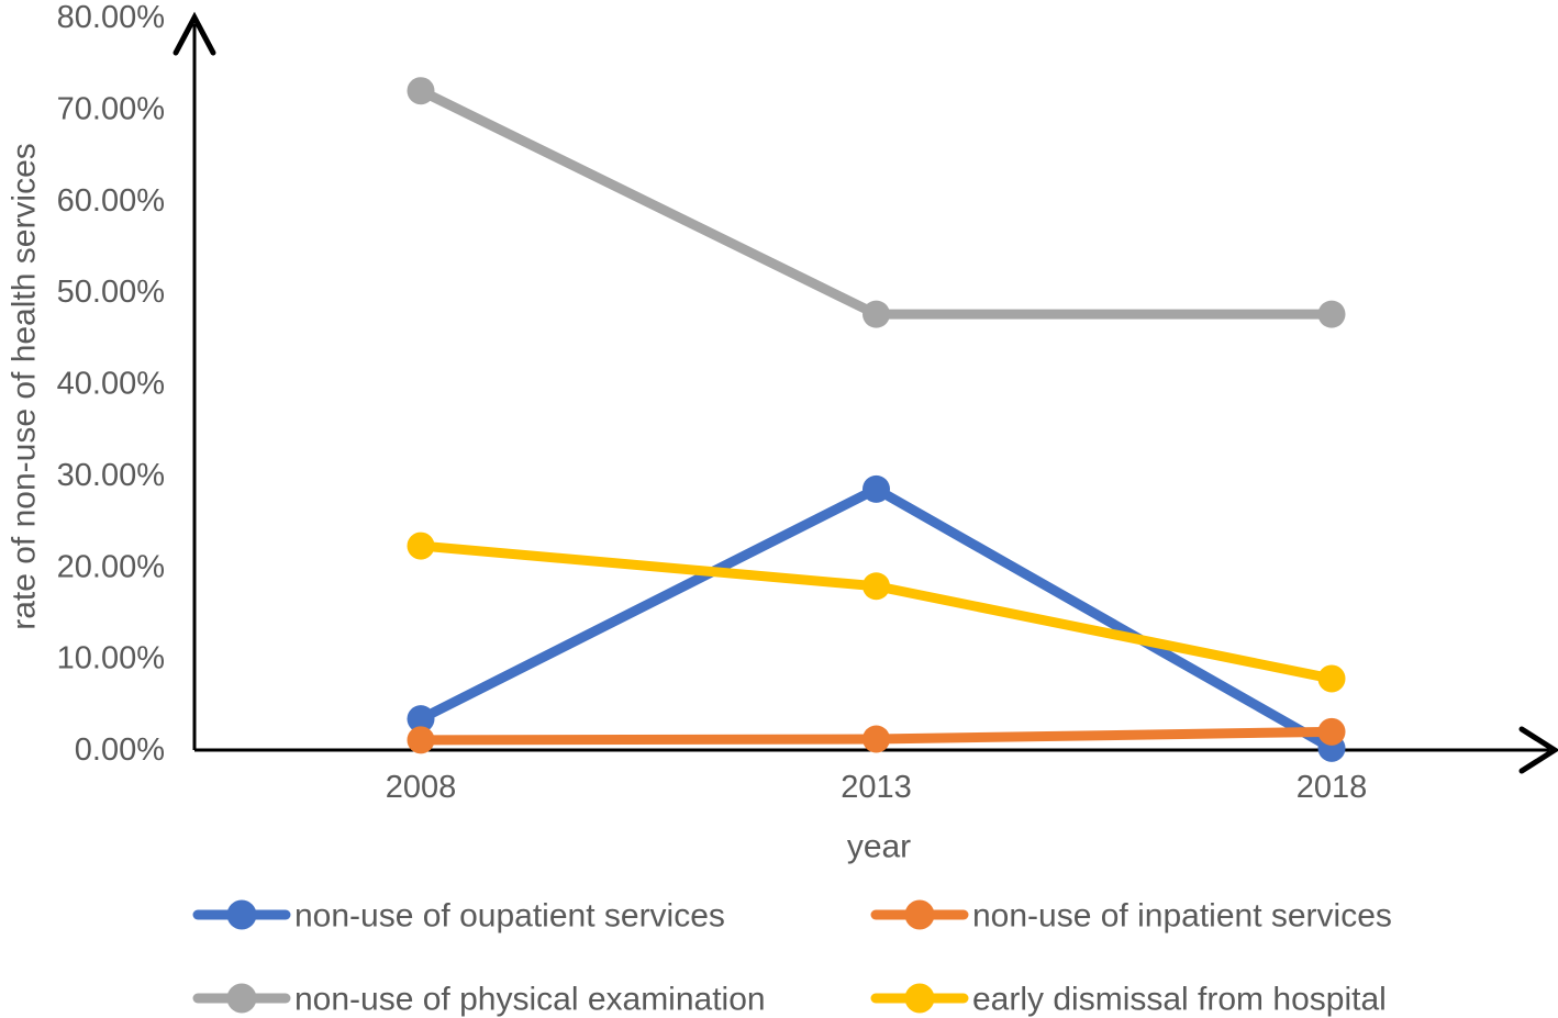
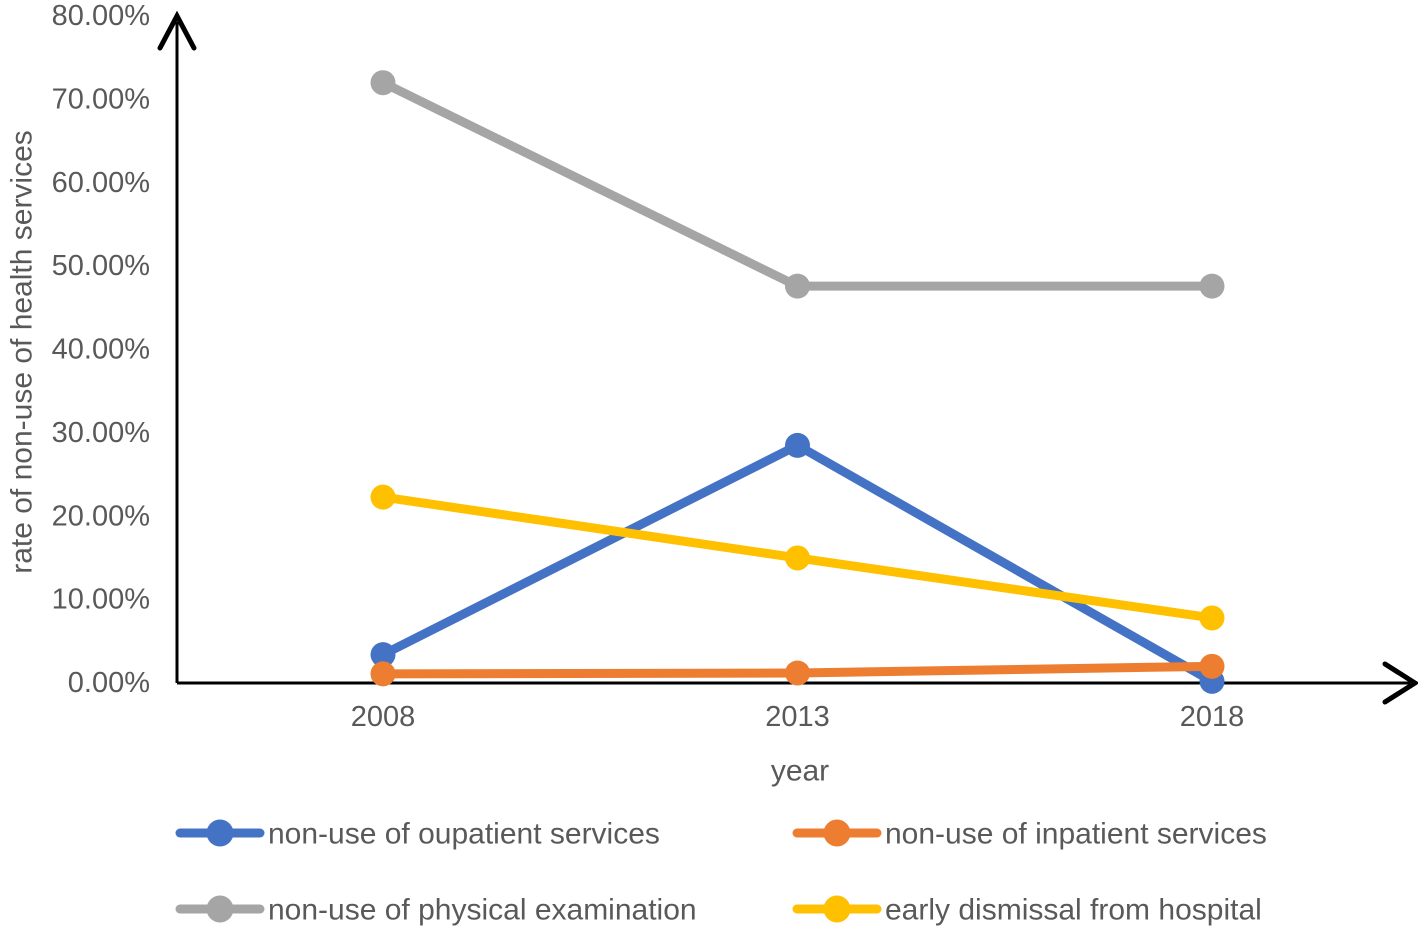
early dismissal from hospital/2013: 18% -> 15%
